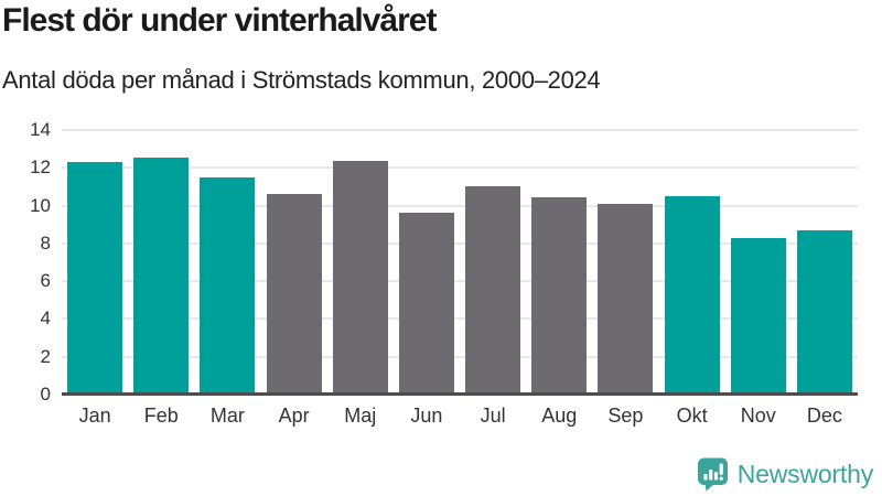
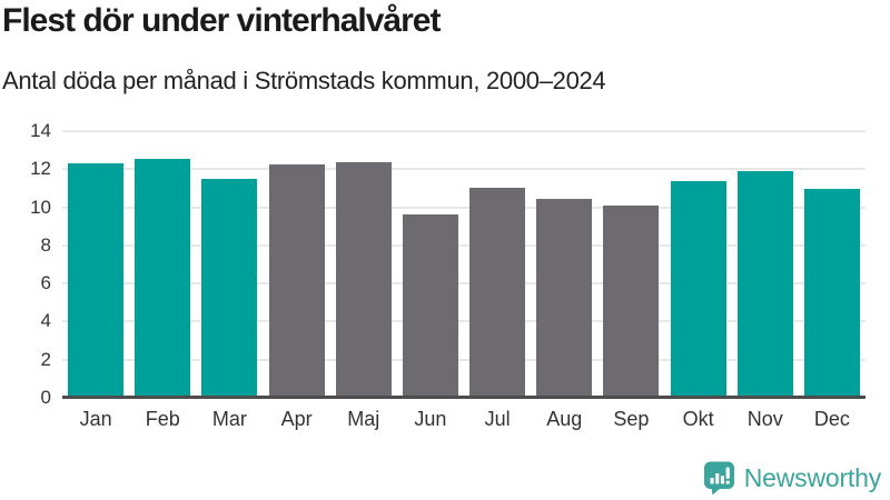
Apr: 10.6 -> 12.2
Okt: 10.5 -> 11.3
Nov: 8.3 -> 11.9
Dec: 8.7 -> 10.9
